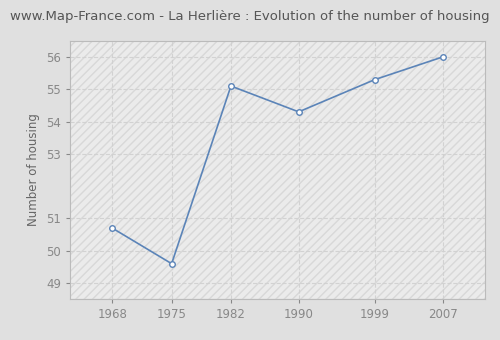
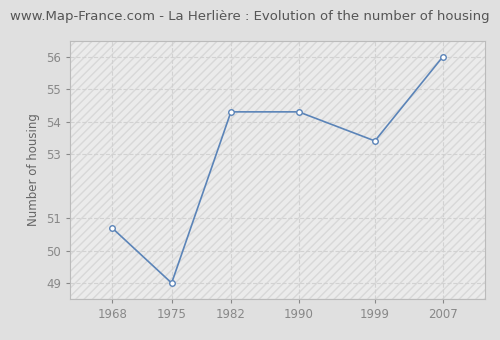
1975: 49.6 -> 49.0
1982: 55.1 -> 54.3
1999: 55.3 -> 53.4
